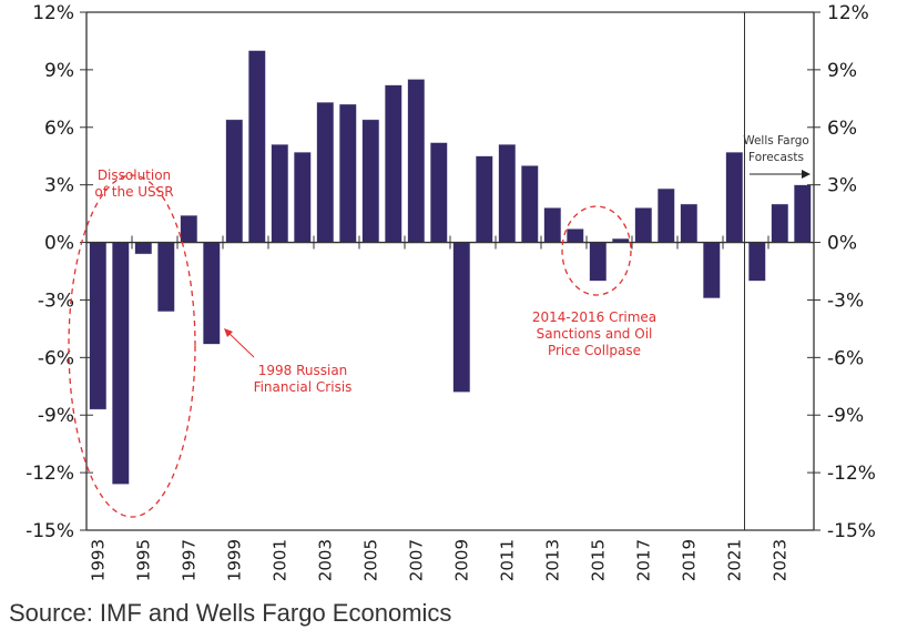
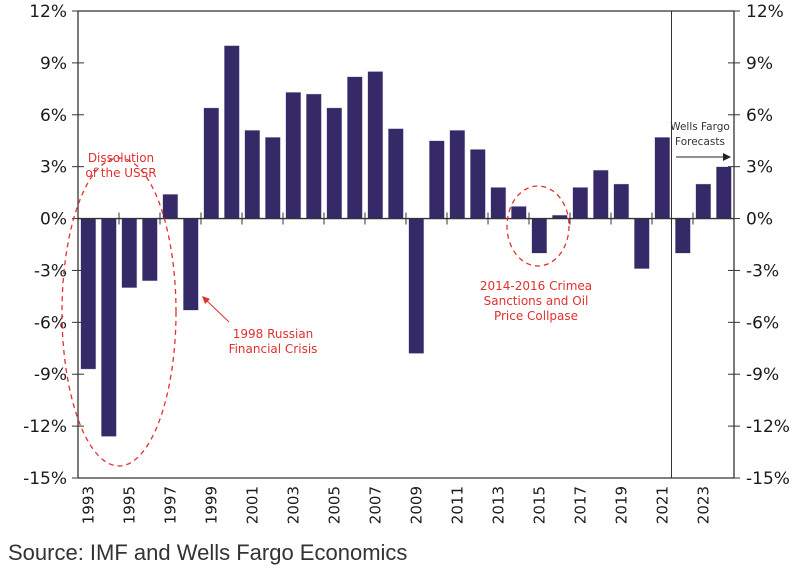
1995: -0.6% -> -4.0%
